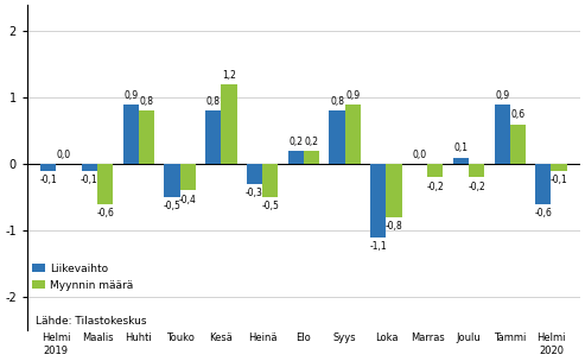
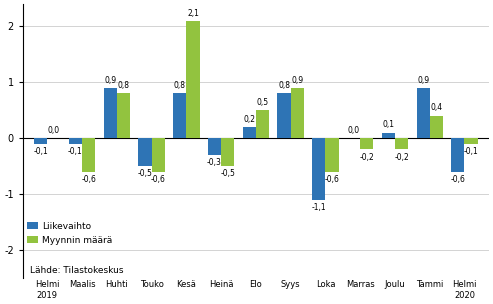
Myynnin määrä/Touko: -0,4 -> -0,6
Myynnin määrä/Kesä: 1,2 -> 2,1
Myynnin määrä/Elo: 0,2 -> 0,5
Myynnin määrä/Loka: -0,8 -> -0,6
Myynnin määrä/Tammi: 0,6 -> 0,4
